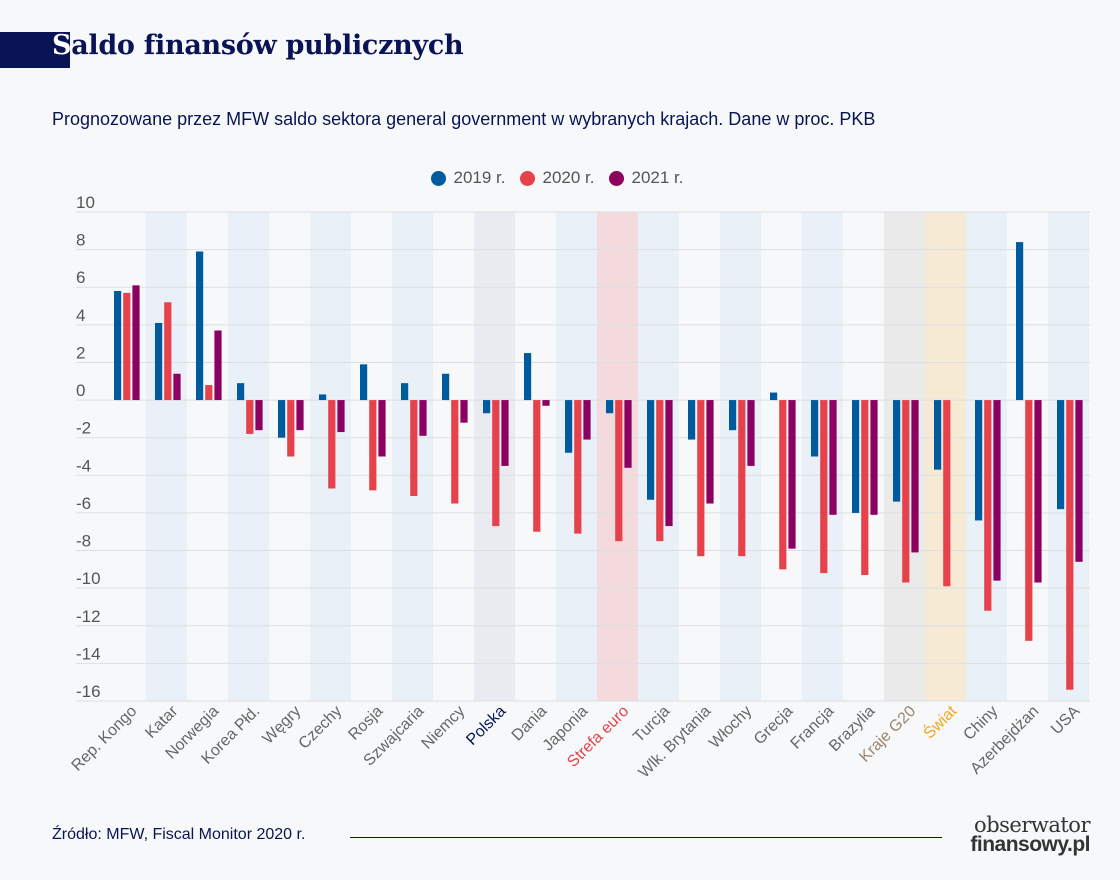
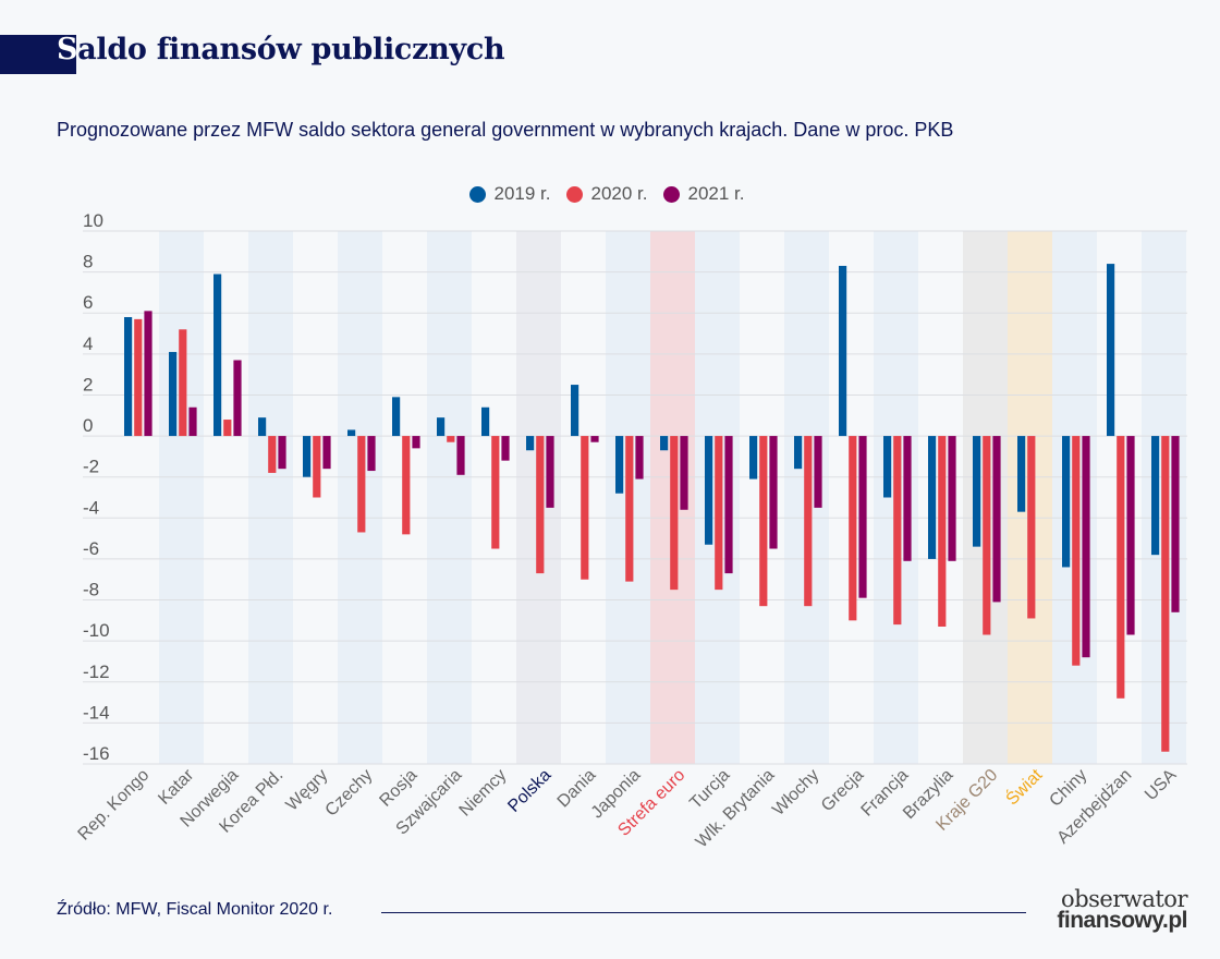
2021 r./Rosja: -3.0 -> -0.6
2020 r./Szwajcaria: -5.1 -> -0.3
2019 r./Grecja: 0.4 -> 8.3
2020 r./Świat: -9.9 -> -8.9
2021 r./Chiny: -9.6 -> -10.8
